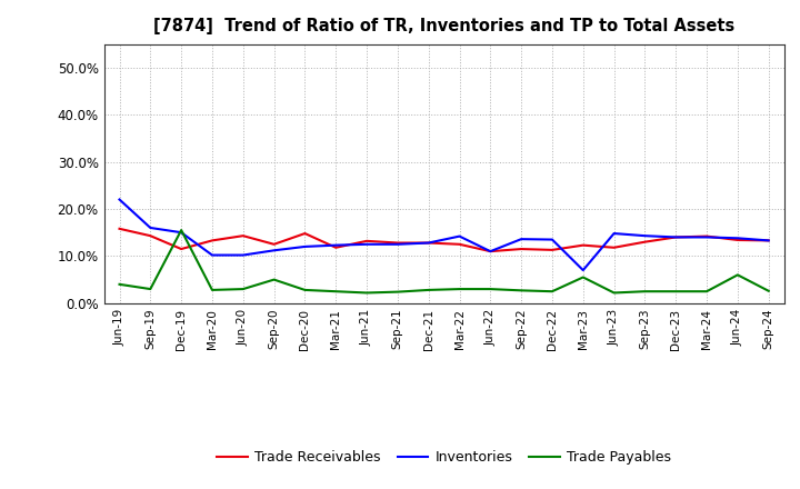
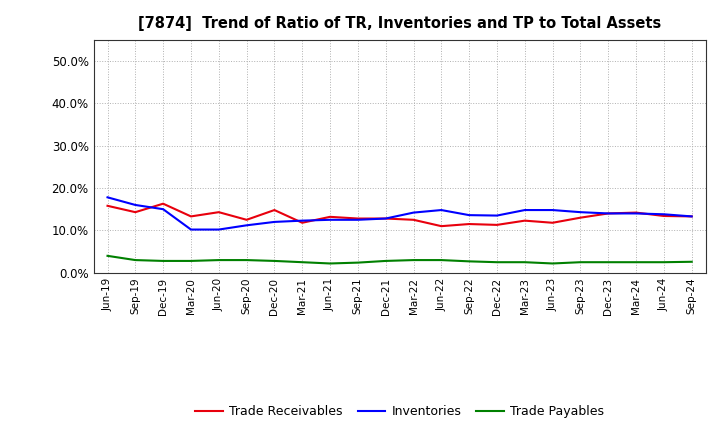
Inventories/Jun-19: 22.0% -> 17.8%
Trade Receivables/Dec-19: 11.5% -> 16.3%
Trade Payables/Dec-19: 15.5% -> 2.8%
Trade Payables/Sep-20: 5.0% -> 3.0%
Inventories/Jun-22: 11.0% -> 14.8%
Inventories/Mar-23: 7.0% -> 14.8%
Trade Payables/Mar-23: 5.5% -> 2.5%
Trade Payables/Jun-24: 6.0% -> 2.5%
